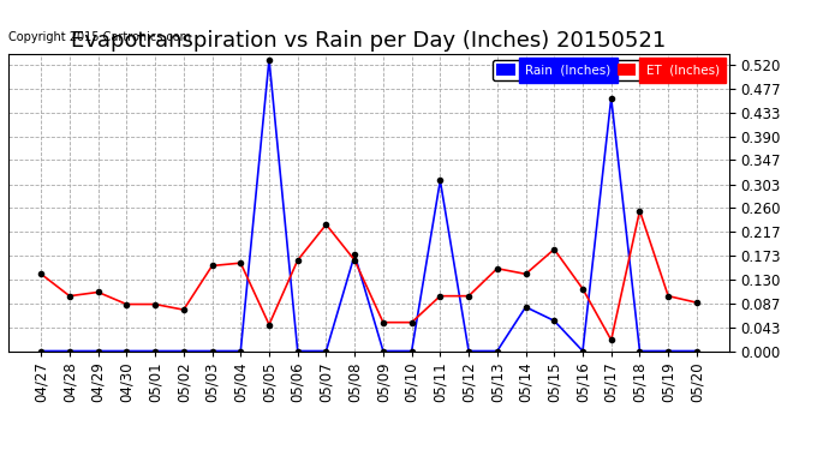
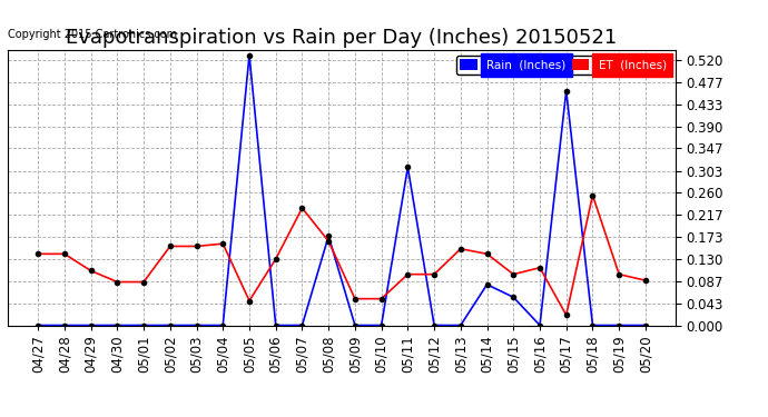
ET (Inches)/04/28: 0.100 -> 0.140
ET (Inches)/05/02: 0.075 -> 0.155
ET (Inches)/05/06: 0.165 -> 0.130
ET (Inches)/05/15: 0.185 -> 0.100
